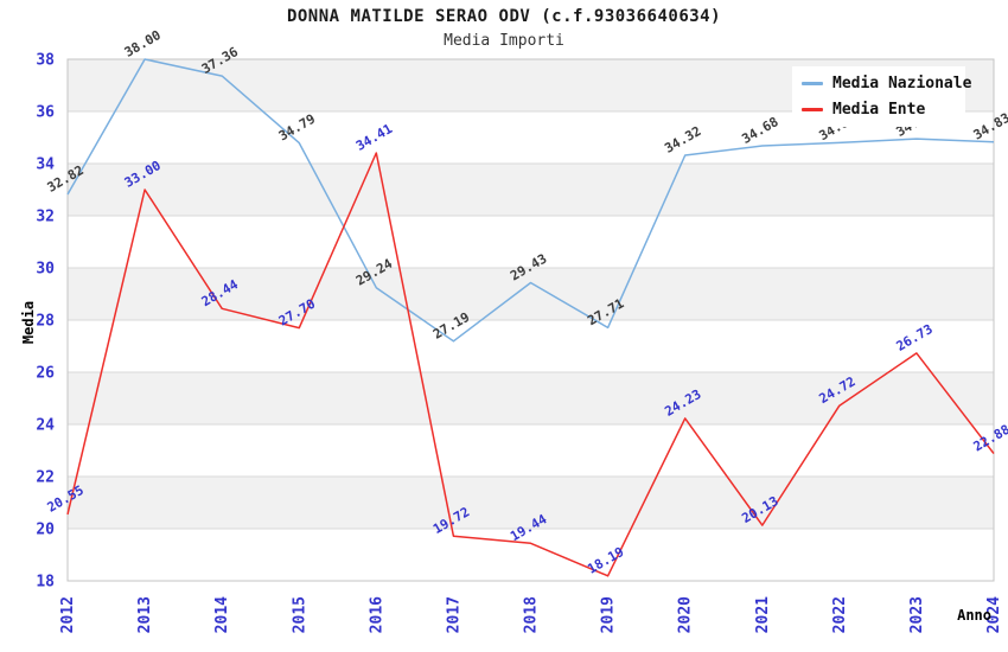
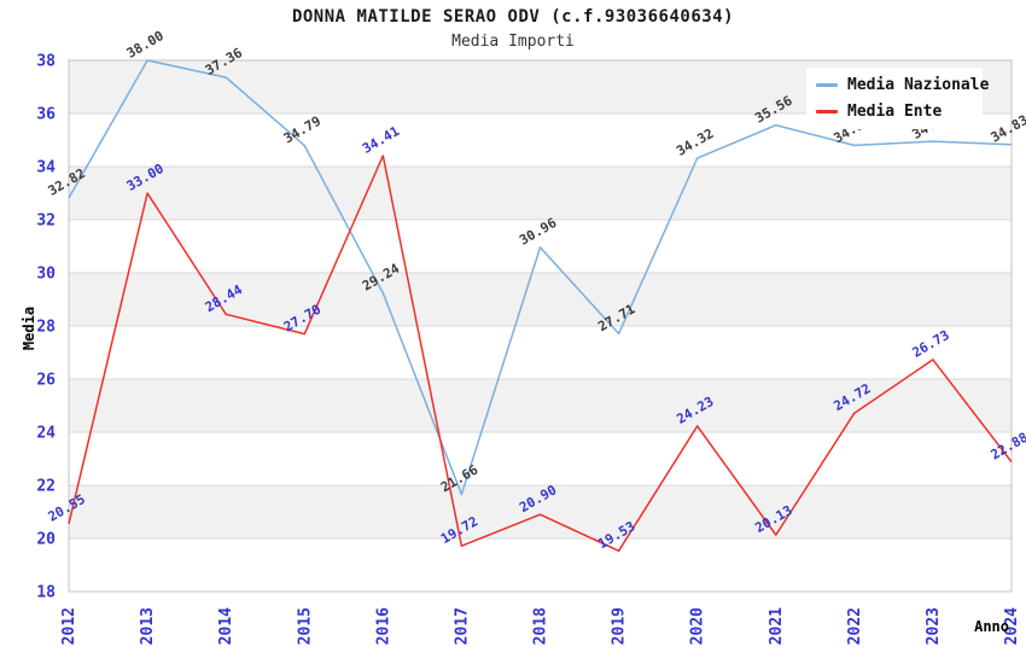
Media Nazionale/2017: 27.19 -> 21.66
Media Nazionale/2018: 29.43 -> 30.96
Media Ente/2018: 19.44 -> 20.90
Media Ente/2019: 18.19 -> 19.53
Media Nazionale/2021: 34.68 -> 35.56
